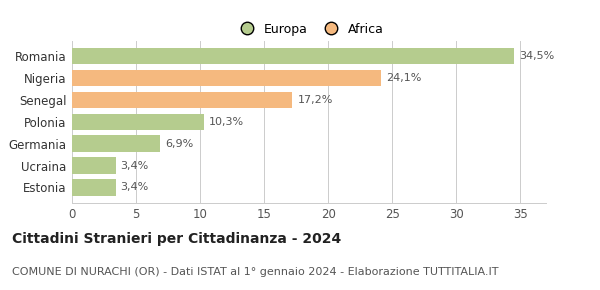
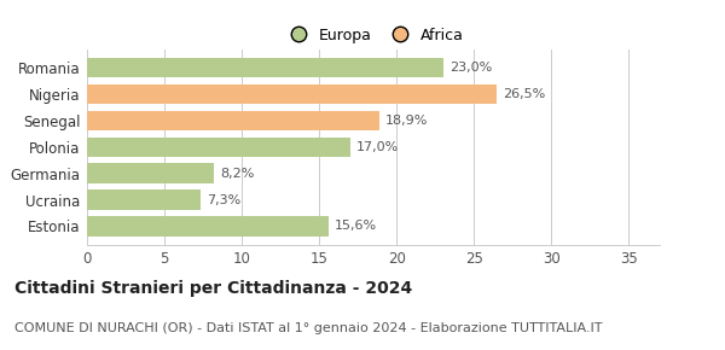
Romania: 34,5% -> 23,0%
Nigeria: 24,1% -> 26,5%
Senegal: 17,2% -> 18,9%
Polonia: 10,3% -> 17,0%
Germania: 6,9% -> 8,2%
Ucraina: 3,4% -> 7,3%
Estonia: 3,4% -> 15,6%
